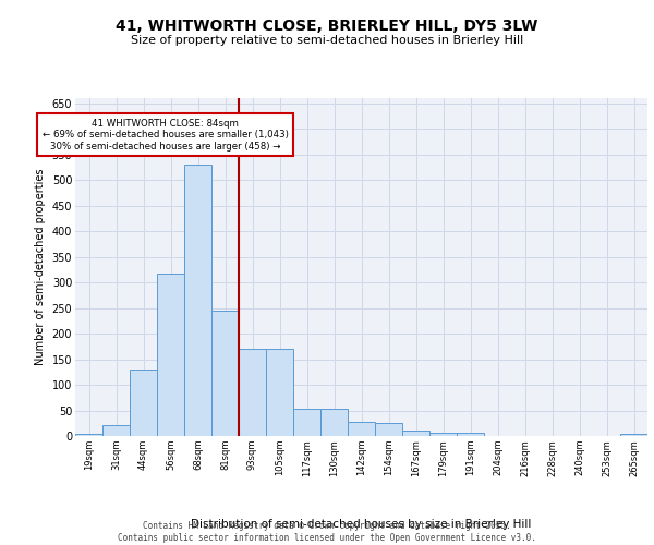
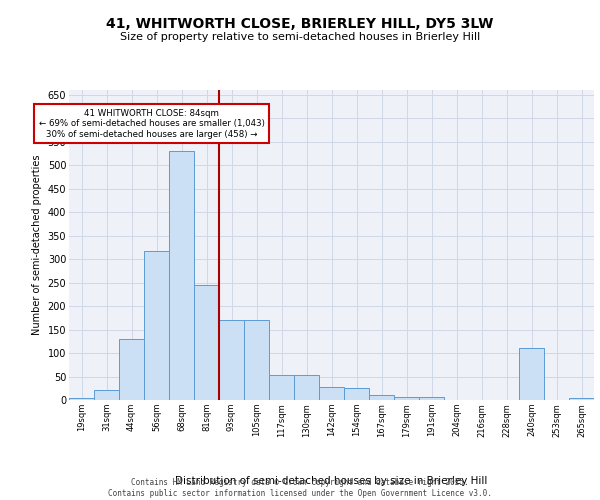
240sqm: 1 -> 110
